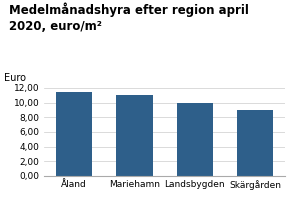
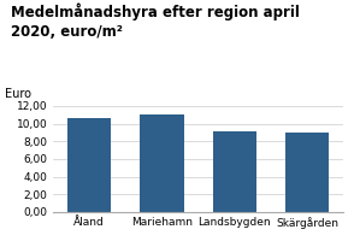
Åland: 11,4 -> 10,6
Landsbygden: 10,0 -> 9,2
